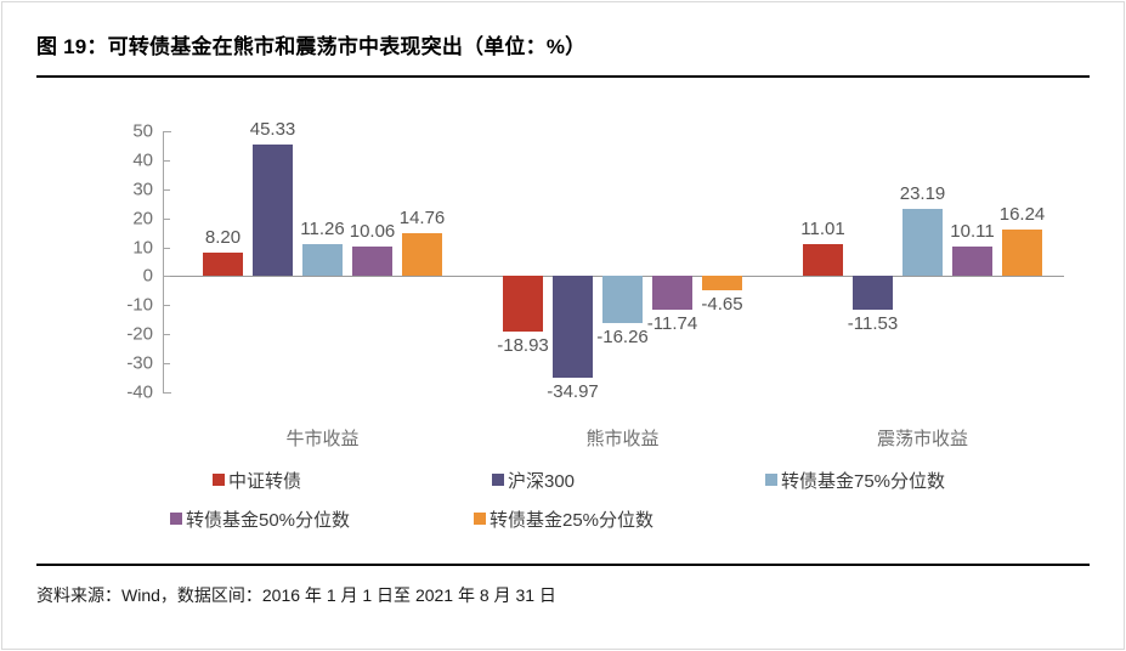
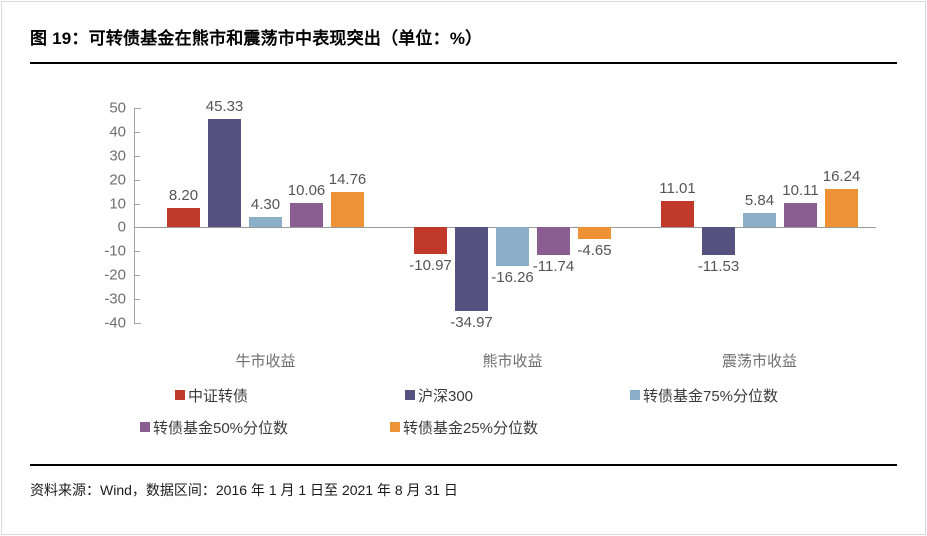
转债基金75%分位数/牛市收益: 11.26 -> 4.30
中证转债/熊市收益: -18.93 -> -10.97
转债基金75%分位数/震荡市收益: 23.19 -> 5.84
